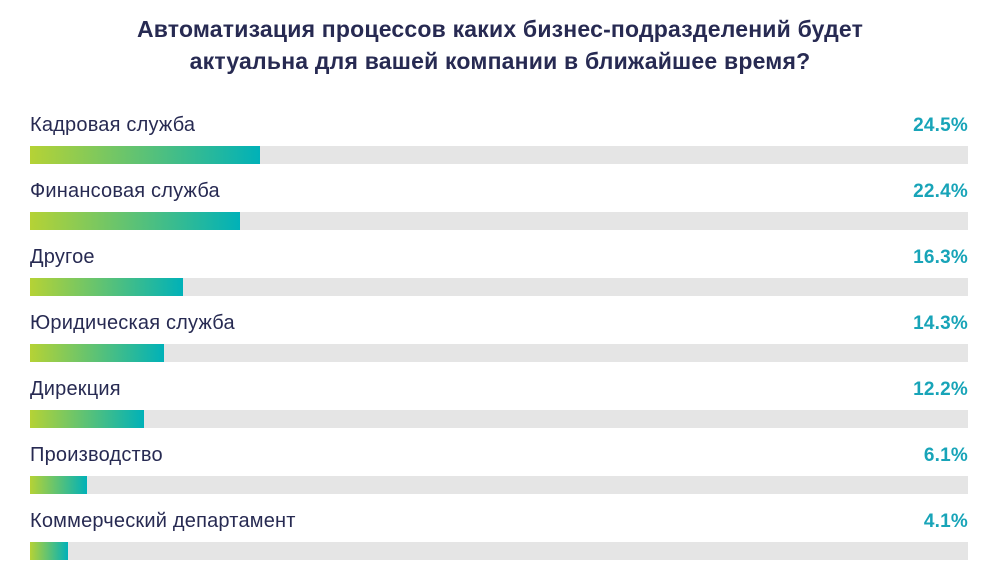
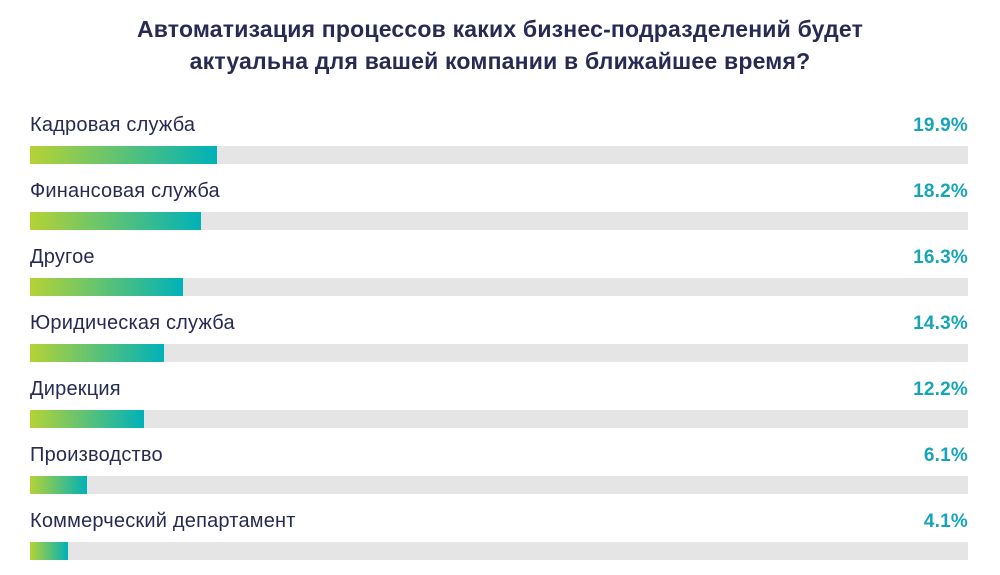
Кадровая служба: 24.5% -> 19.9%
Финансовая служба: 22.4% -> 18.2%
